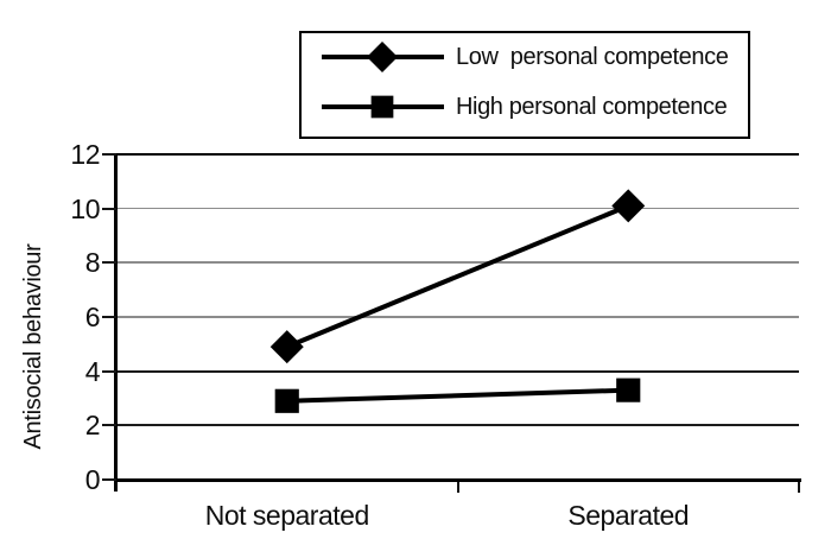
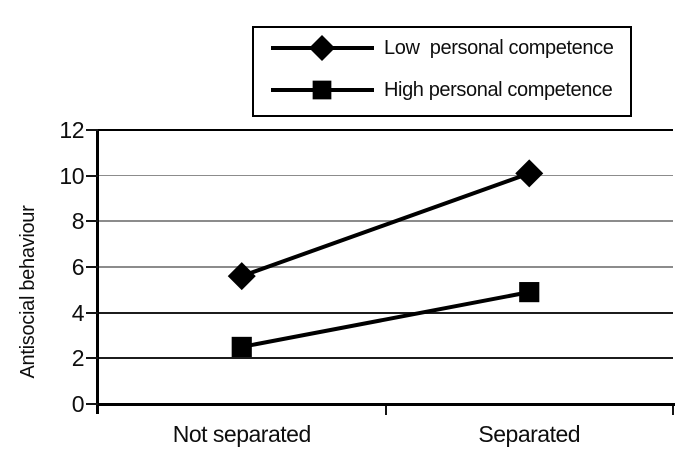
Low personal competence/Not separated: 4.9 -> 5.6
High personal competence/Not separated: 2.9 -> 2.5
High personal competence/Separated: 3.3 -> 4.9
